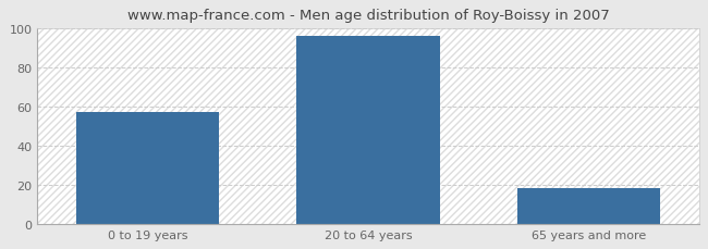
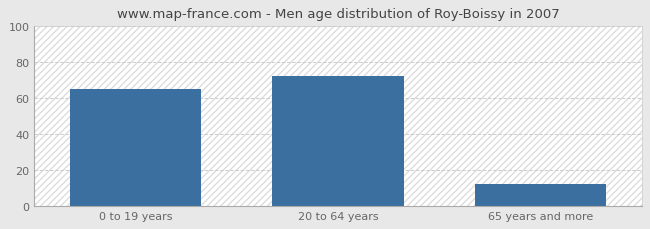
0 to 19 years: 57 -> 65
20 to 64 years: 96 -> 72
65 years and more: 18 -> 12
